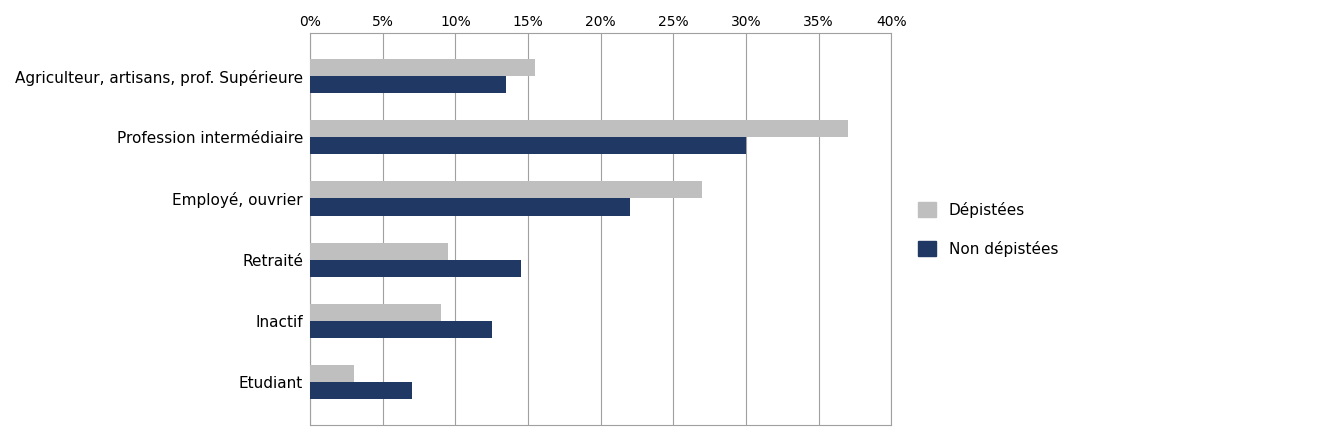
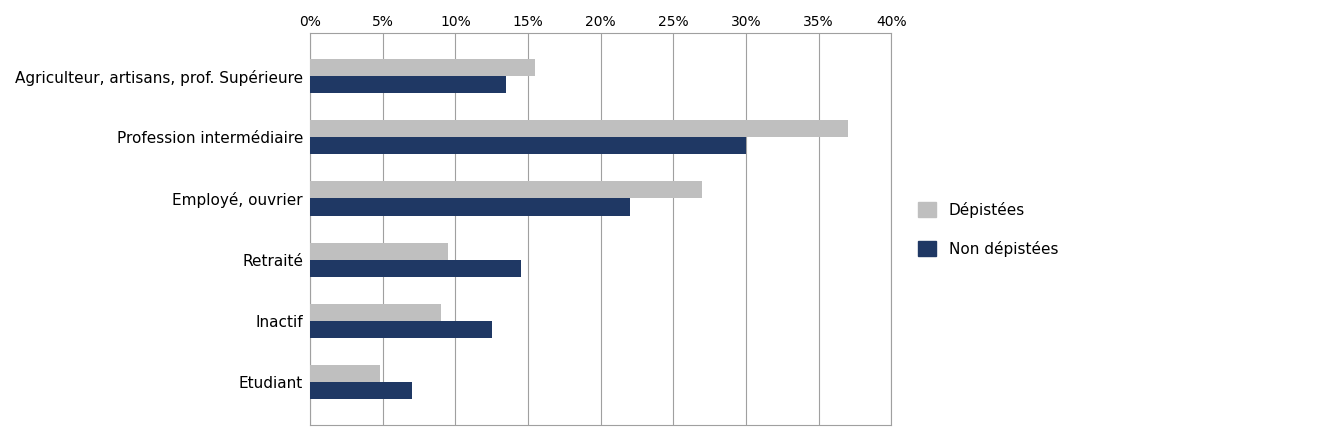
Dépistées/Etudiant: 3.0% -> 4.8%
